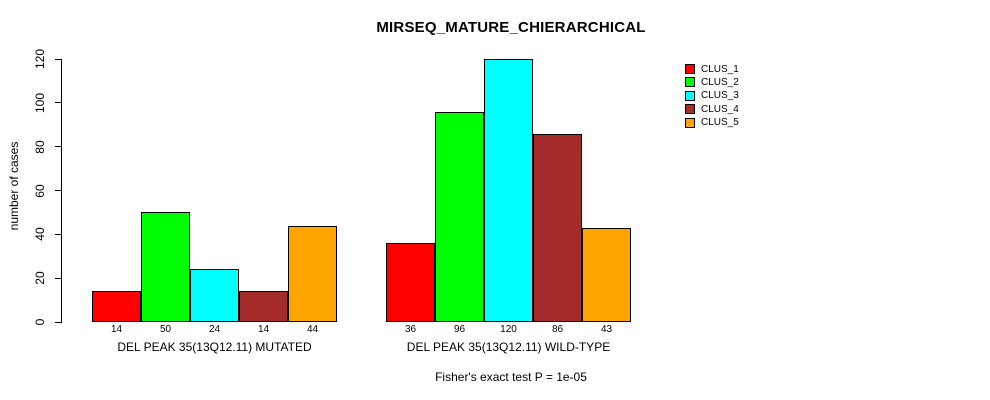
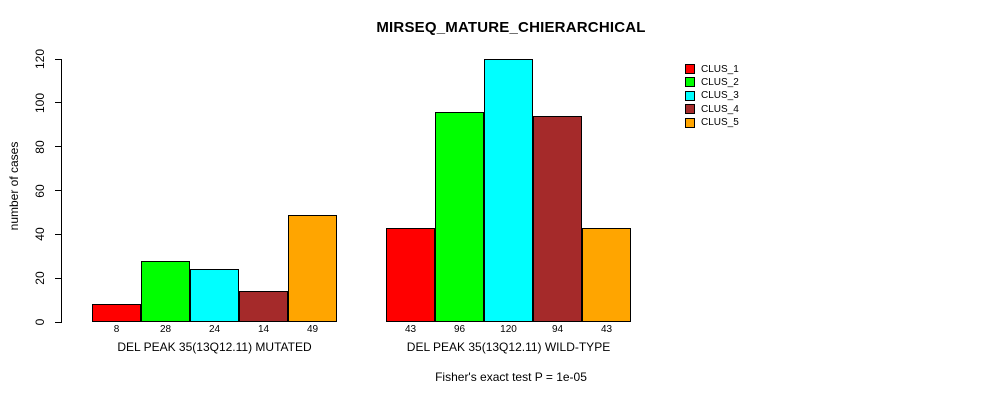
CLUS_1/DEL PEAK 35(13Q12.11) MUTATED: 14 -> 8
CLUS_2/DEL PEAK 35(13Q12.11) MUTATED: 50 -> 28
CLUS_5/DEL PEAK 35(13Q12.11) MUTATED: 44 -> 49
CLUS_1/DEL PEAK 35(13Q12.11) WILD-TYPE: 36 -> 43
CLUS_4/DEL PEAK 35(13Q12.11) WILD-TYPE: 86 -> 94
